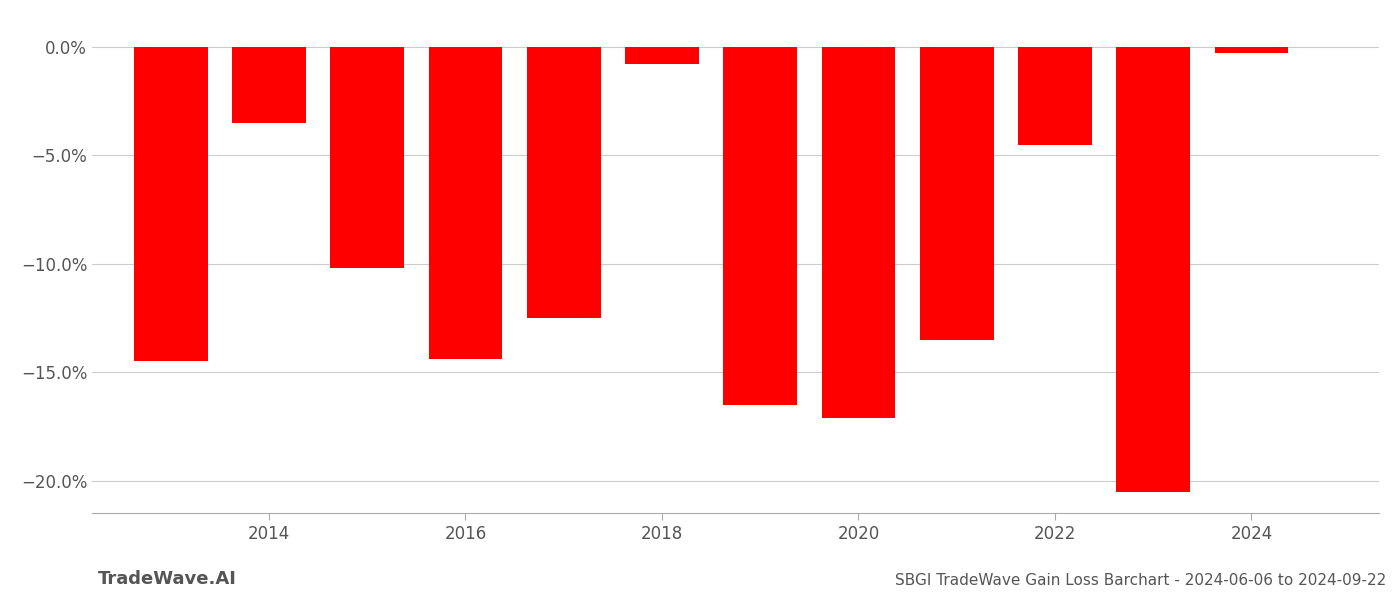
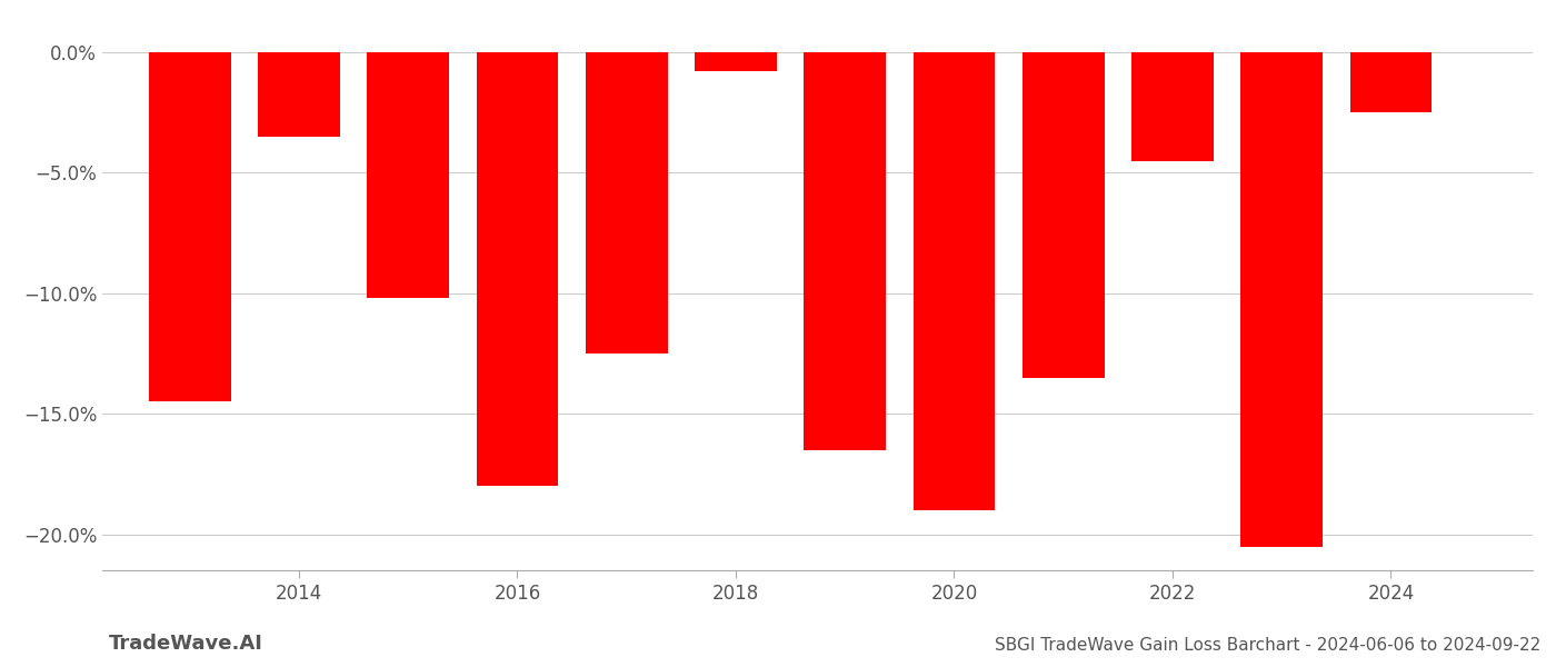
2016: -14.4% -> -18.0%
2020: -17.1% -> -19.0%
2024: -0.3% -> -2.5%
